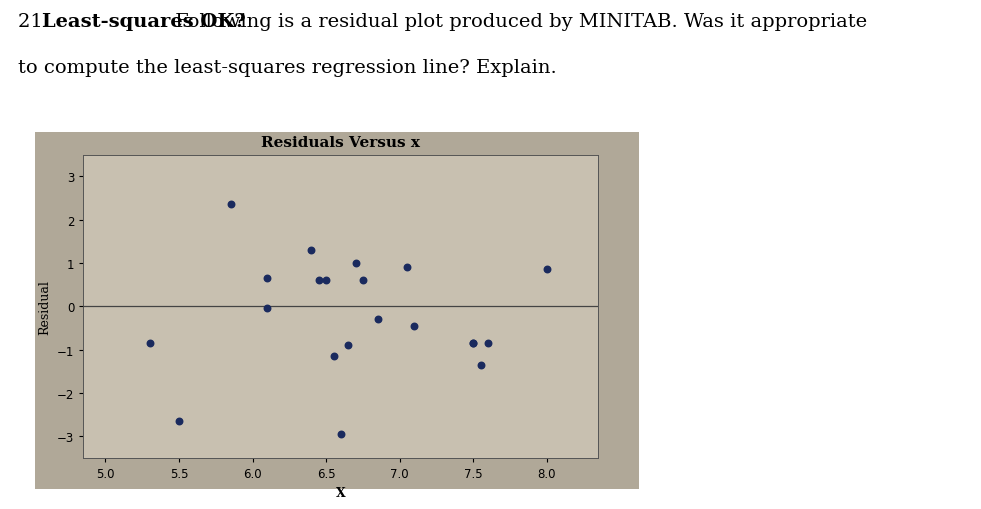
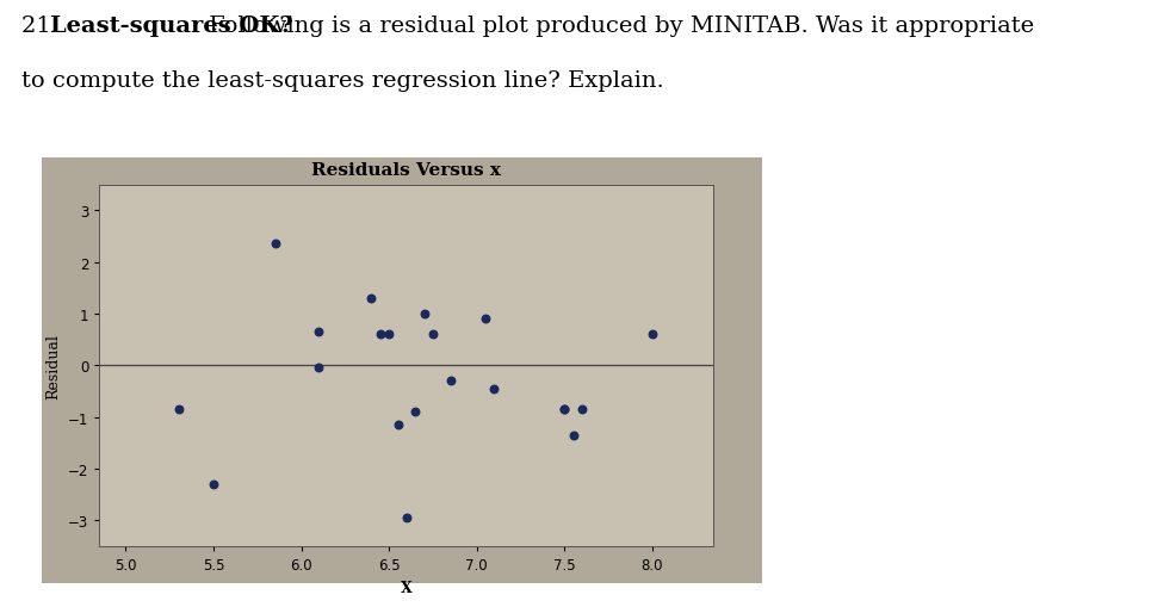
5.5: -2.65 -> -2.30
8.0: 0.85 -> 0.60
